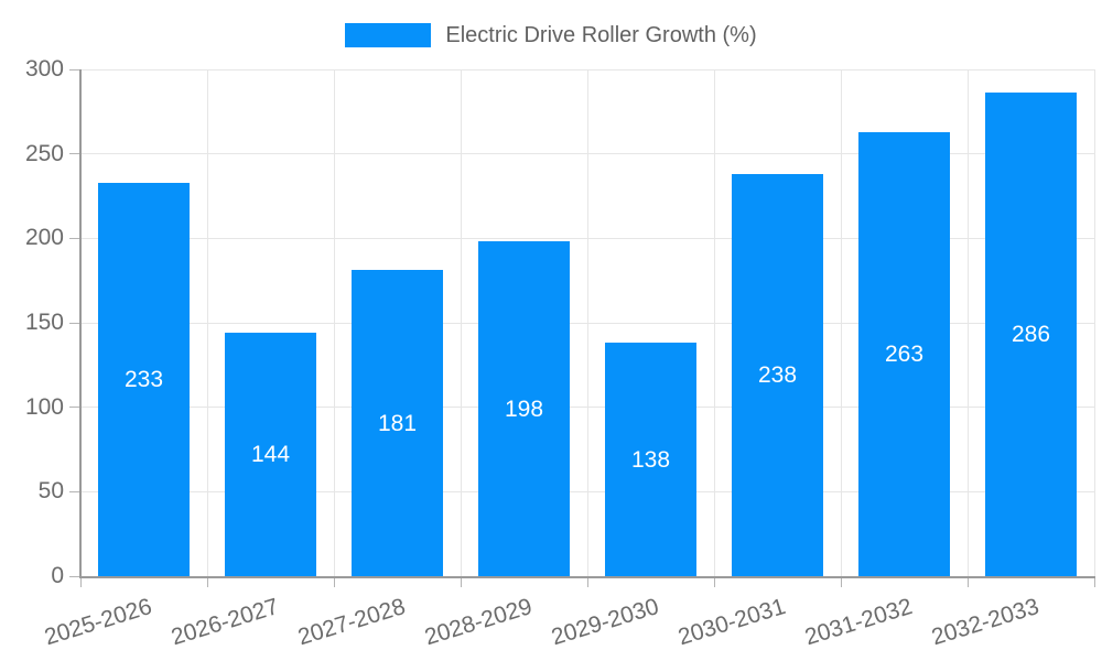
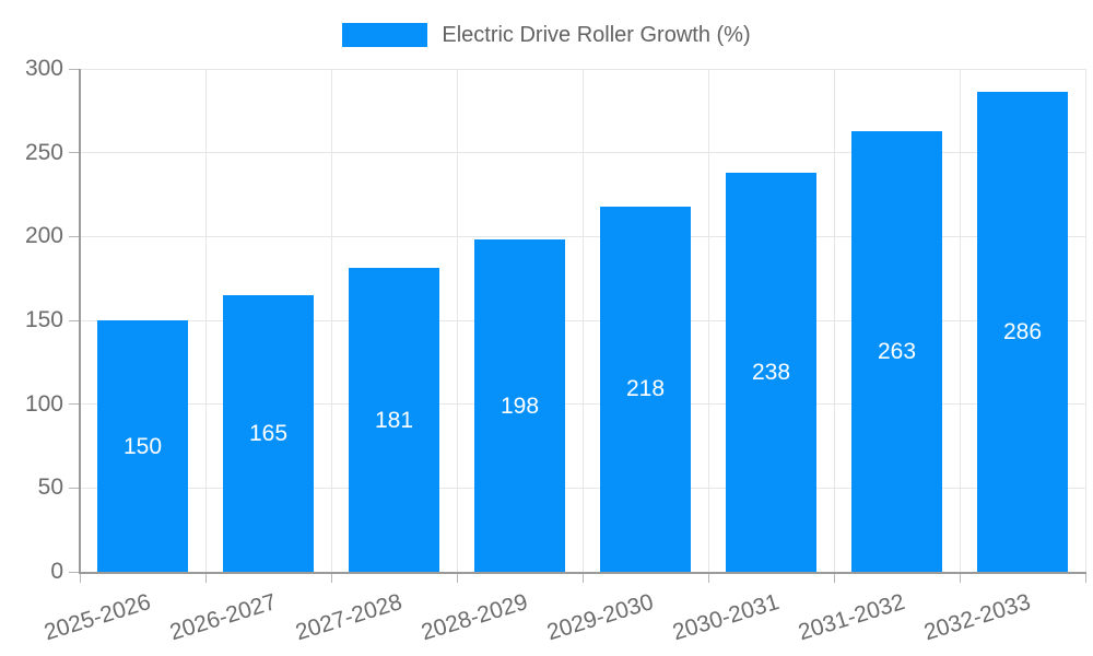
2025-2026: 233 -> 150
2026-2027: 144 -> 165
2029-2030: 138 -> 218
